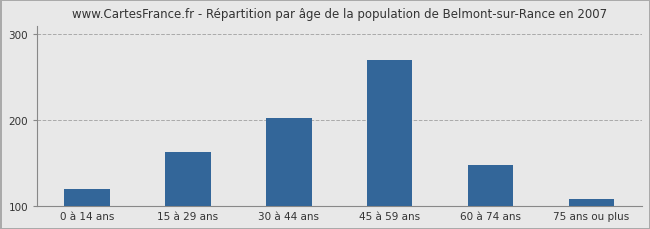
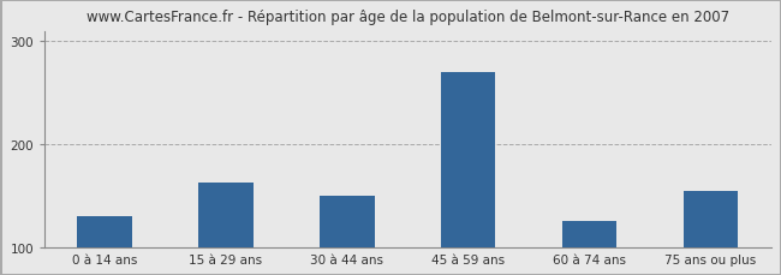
0 à 14 ans: 120 -> 130
30 à 44 ans: 202 -> 150
60 à 74 ans: 148 -> 126
75 ans ou plus: 108 -> 154
